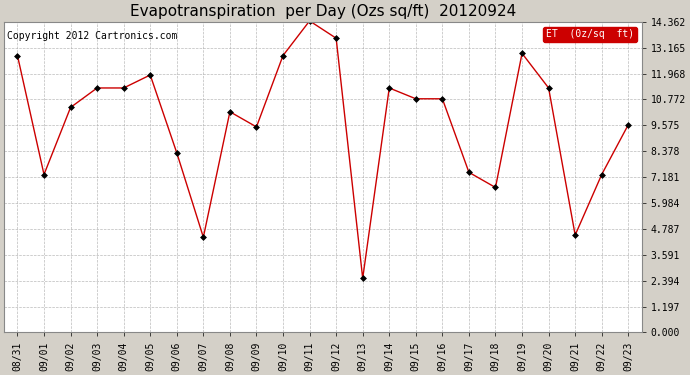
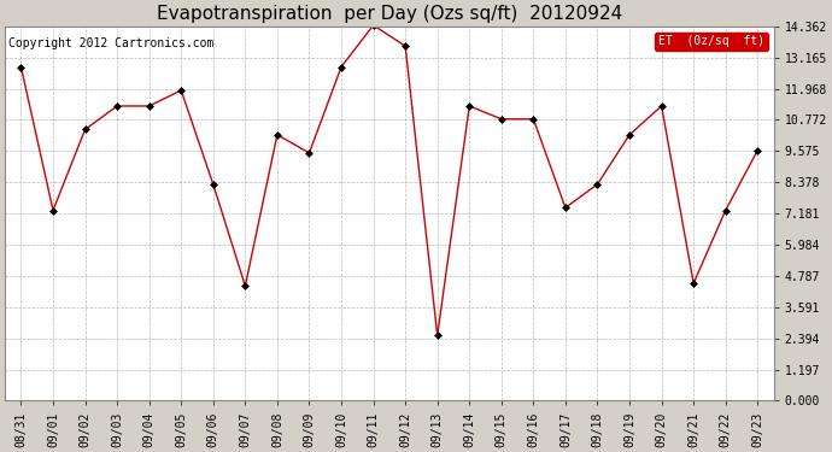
09/18: 6.7 -> 8.3
09/19: 12.9 -> 10.2
